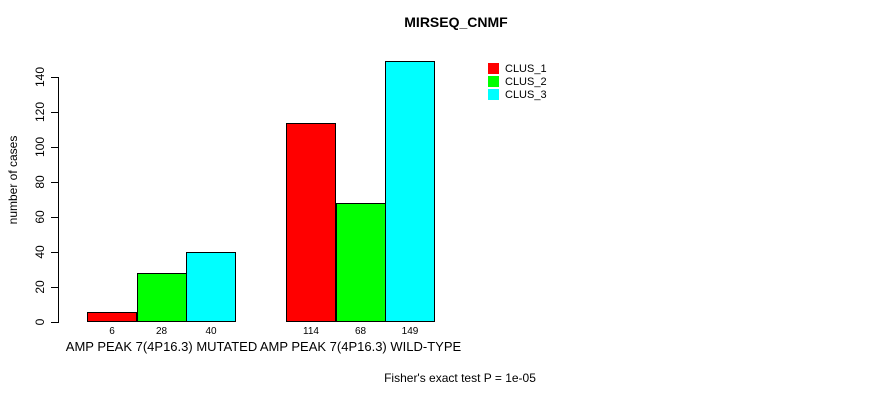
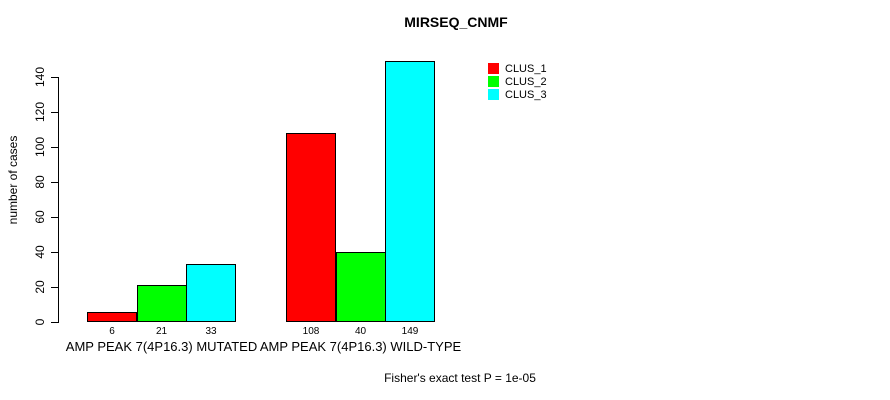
CLUS_2/AMP PEAK 7(4P16.3) MUTATED: 28 -> 21
CLUS_3/AMP PEAK 7(4P16.3) MUTATED: 40 -> 33
CLUS_1/AMP PEAK 7(4P16.3) WILD-TYPE: 114 -> 108
CLUS_2/AMP PEAK 7(4P16.3) WILD-TYPE: 68 -> 40
